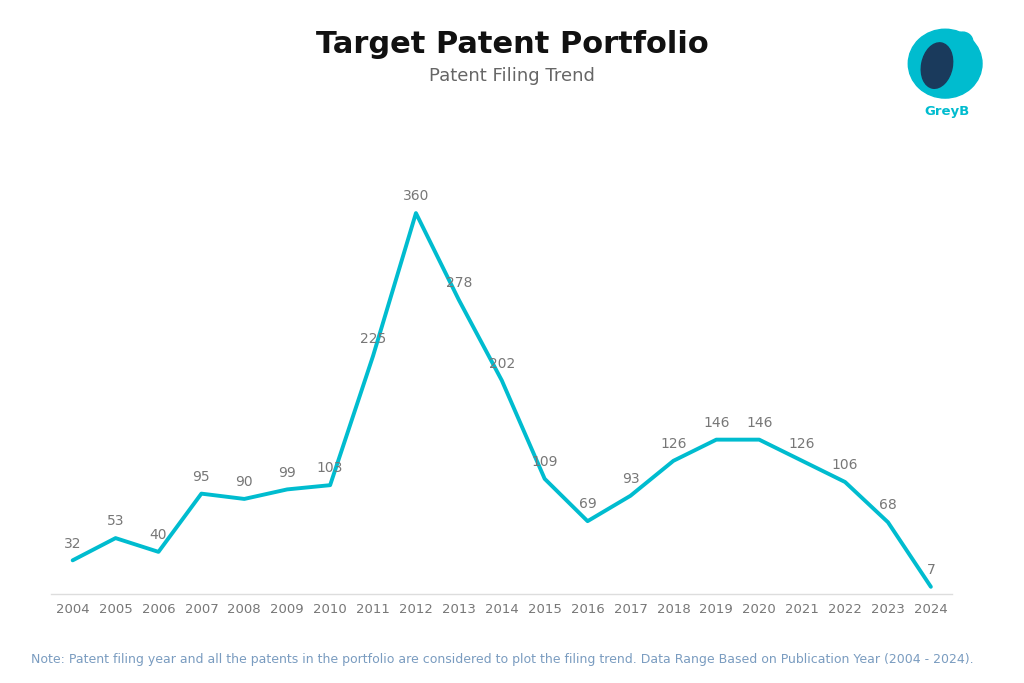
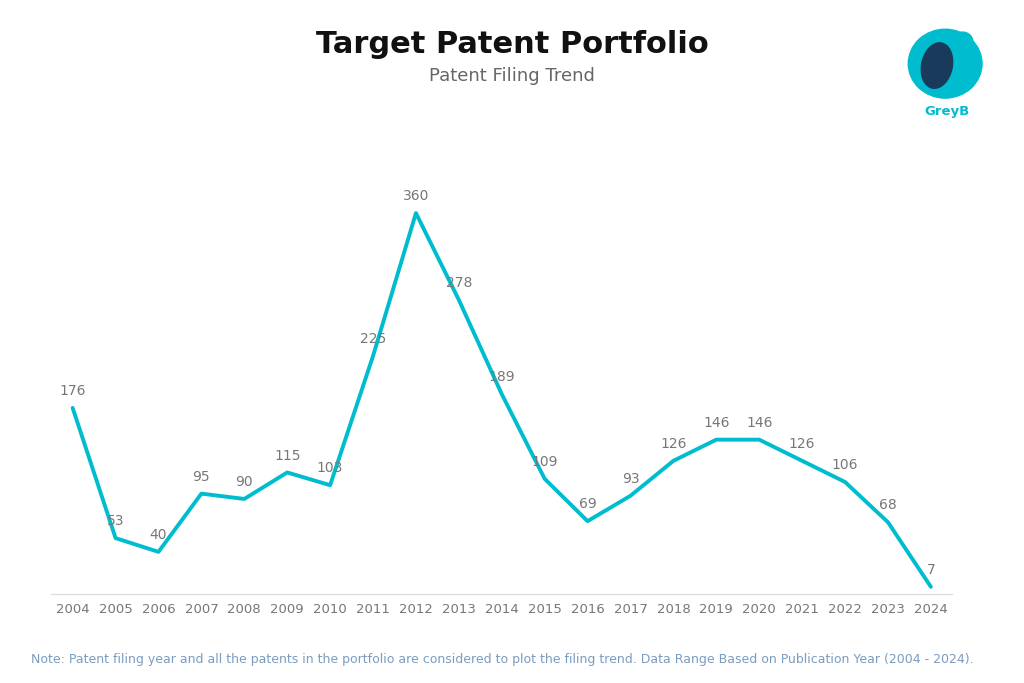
2004: 32 -> 176
2009: 99 -> 115
2014: 202 -> 189
